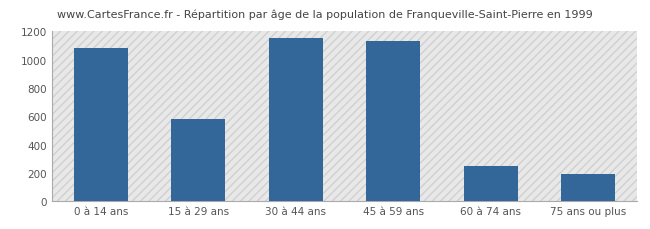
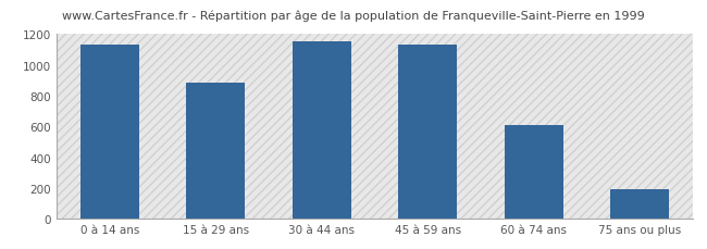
0 à 14 ans: 1080 -> 1130
15 à 29 ans: 580 -> 880
60 à 74 ans: 250 -> 610
